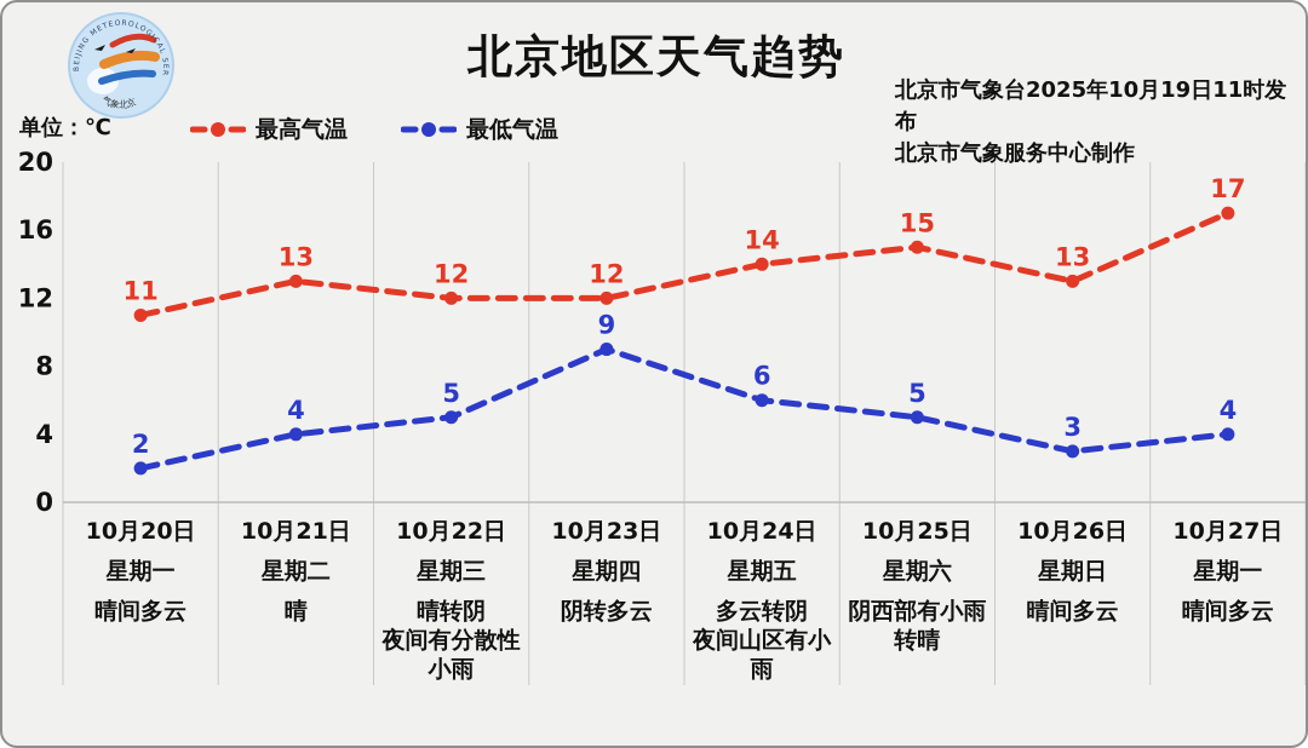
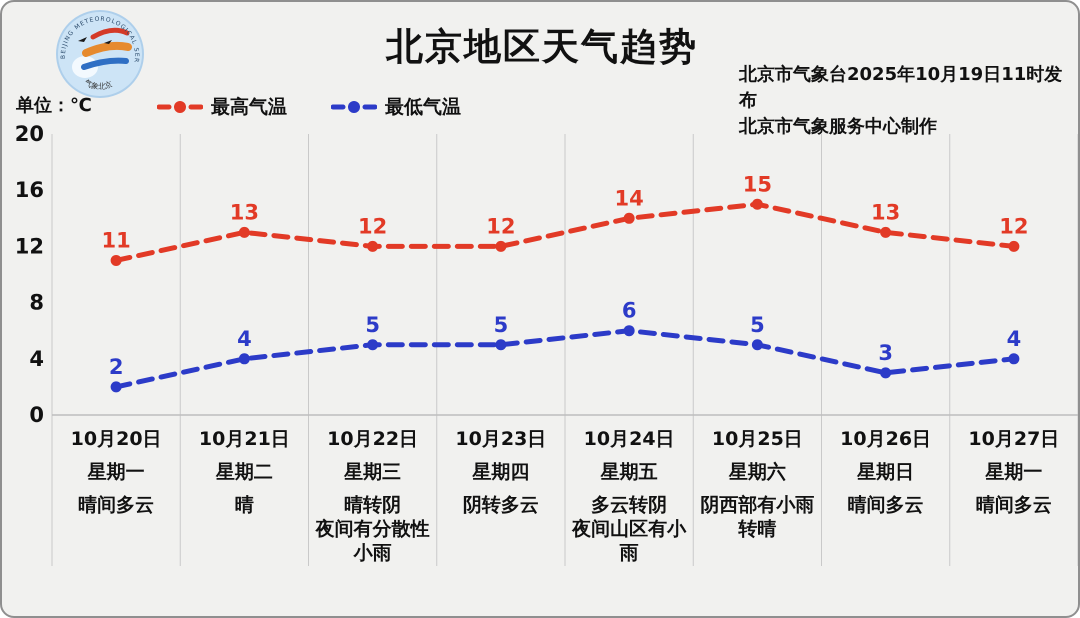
最低气温/10月23日: 9 -> 5
最高气温/10月27日: 17 -> 12
